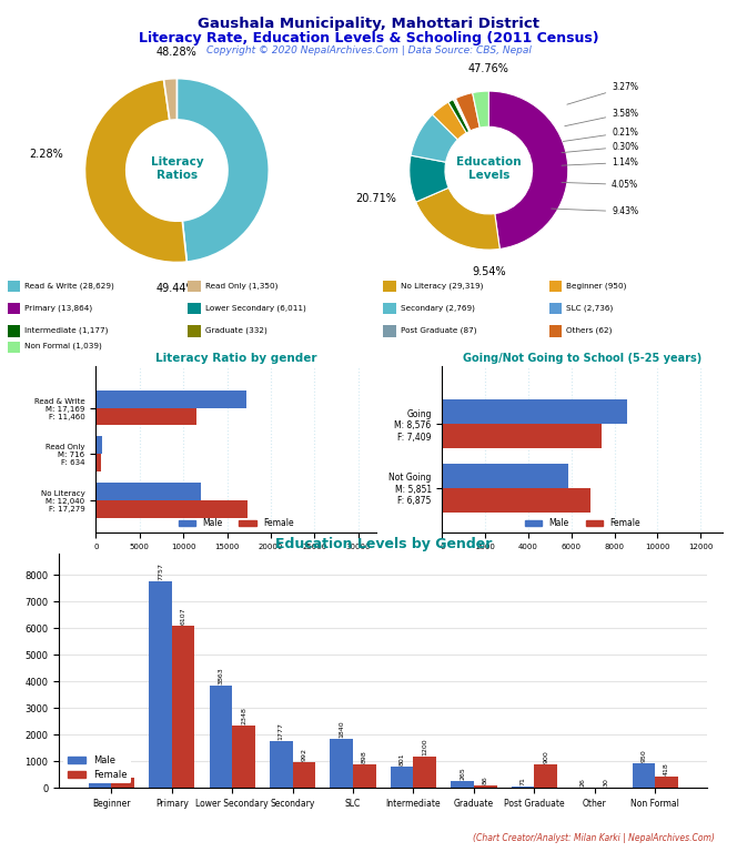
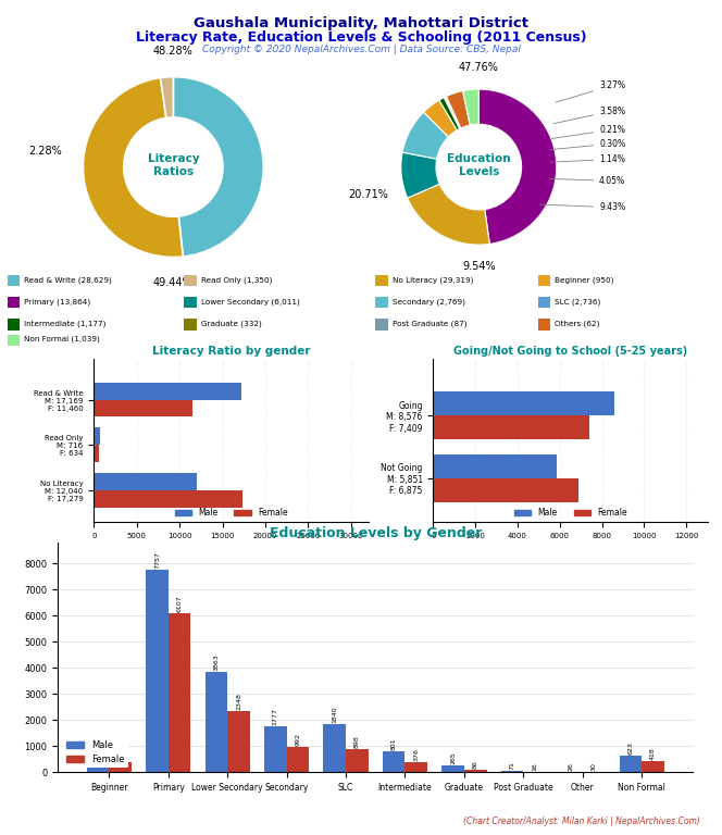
Education Levels by Gender/Female/Intermediate: 1200 -> 380
Education Levels by Gender/Female/Post Graduate: 900 -> 20
Education Levels by Gender/Male/Non Formal: 950 -> 620
